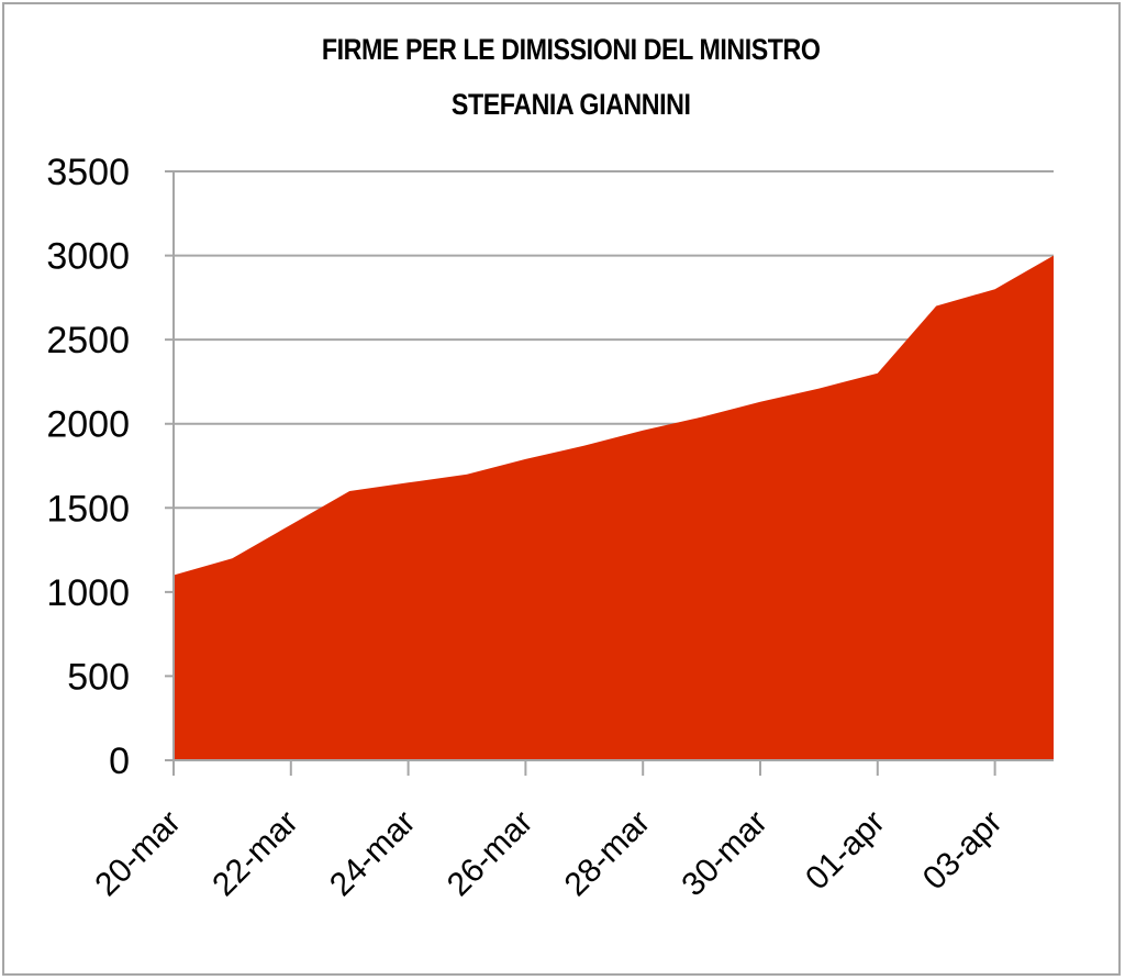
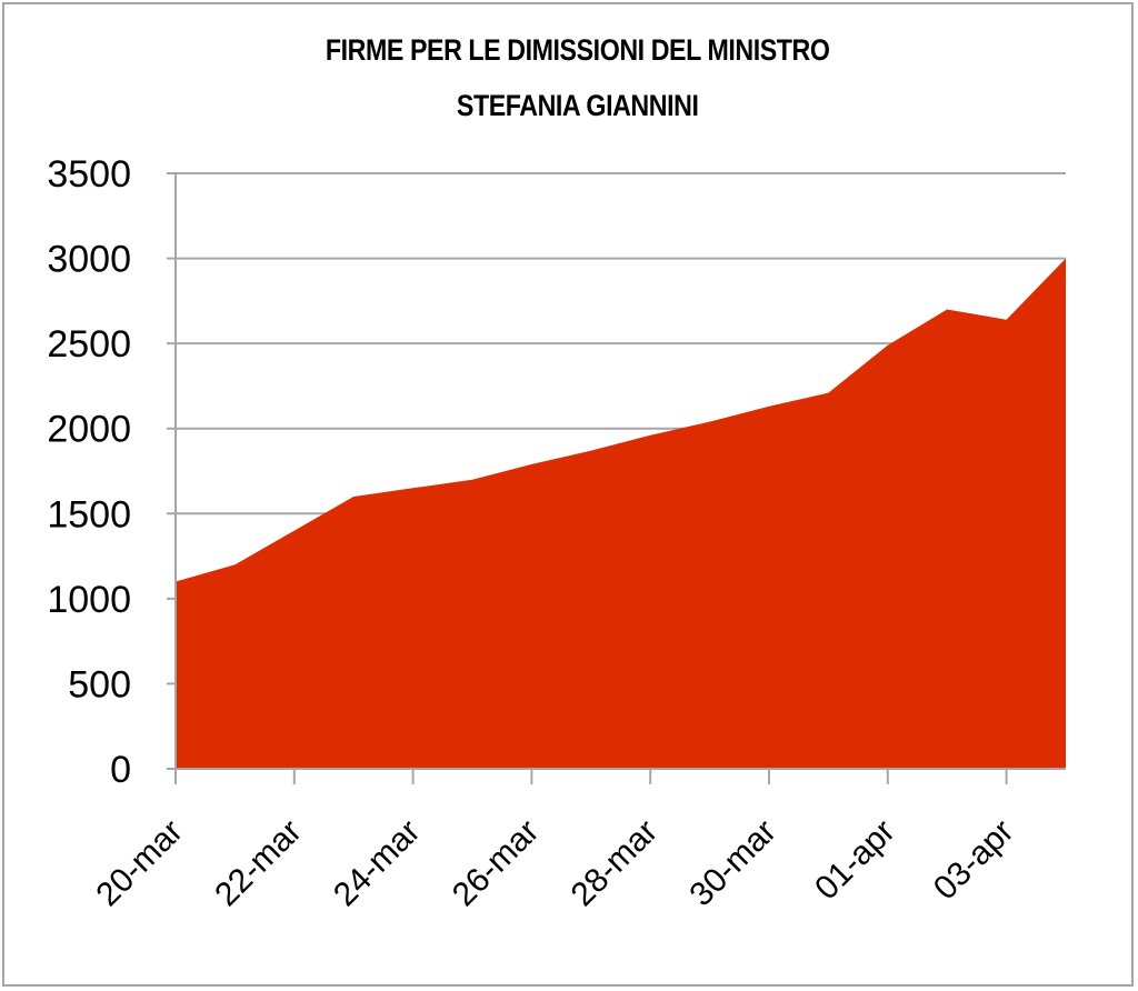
01-apr: 2300 -> 2490
03-apr: 2800 -> 2640
